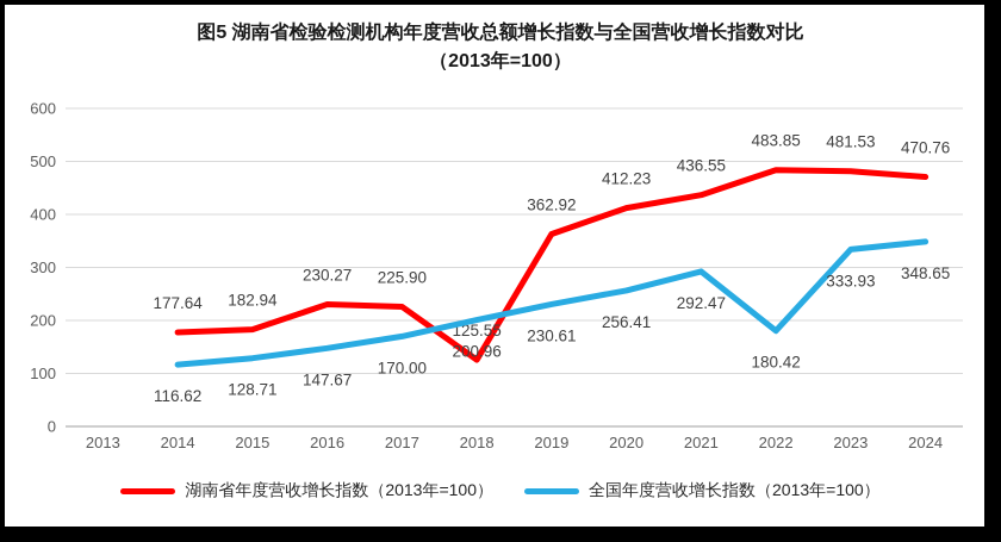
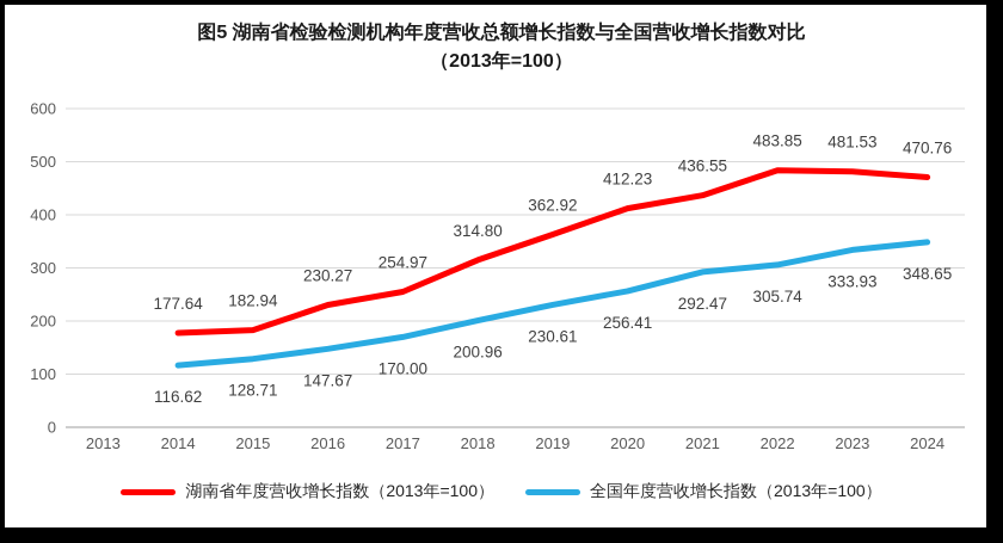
湖南省年度营收增长指数（2013年=100）/2017: 225.90 -> 254.97
湖南省年度营收增长指数（2013年=100）/2018: 125.55 -> 314.80
全国年度营收增长指数（2013年=100）/2022: 180.42 -> 305.74
